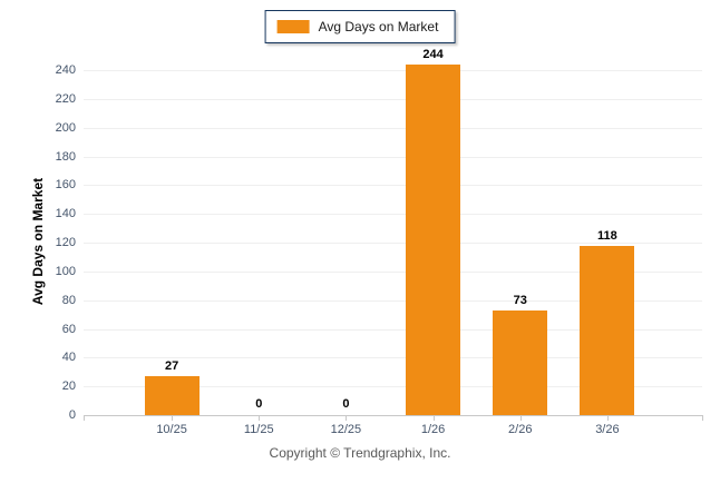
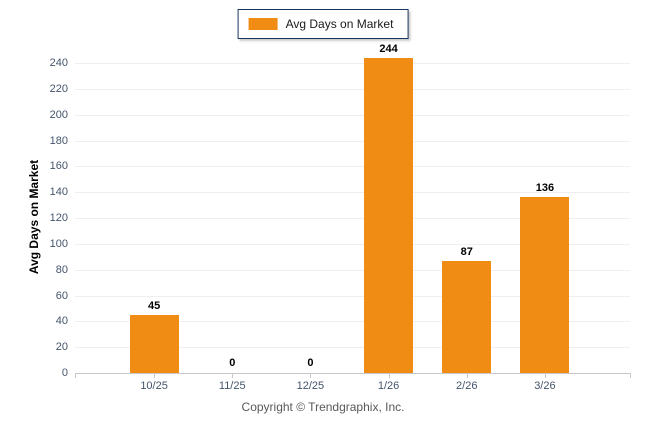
10/25: 27 -> 45
2/26: 73 -> 87
3/26: 118 -> 136
